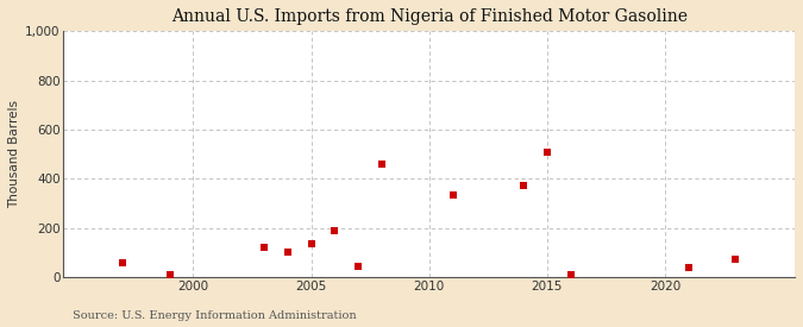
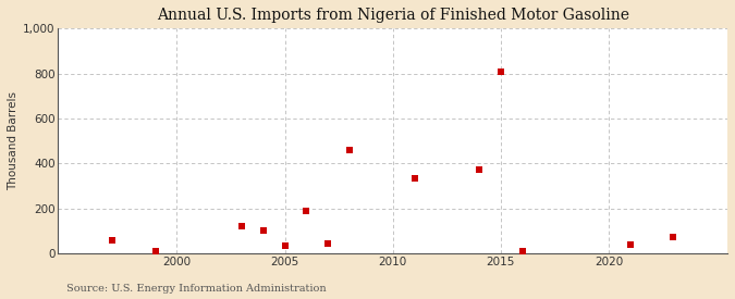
2005: 135 -> 35
2015: 510 -> 810
